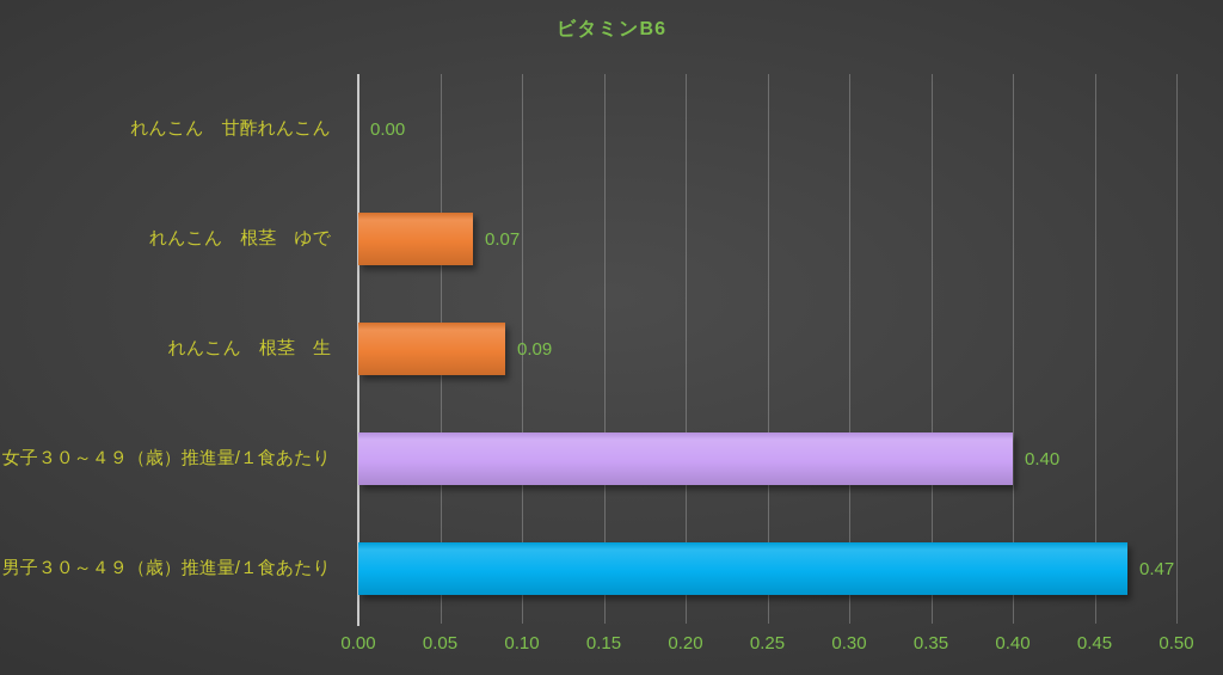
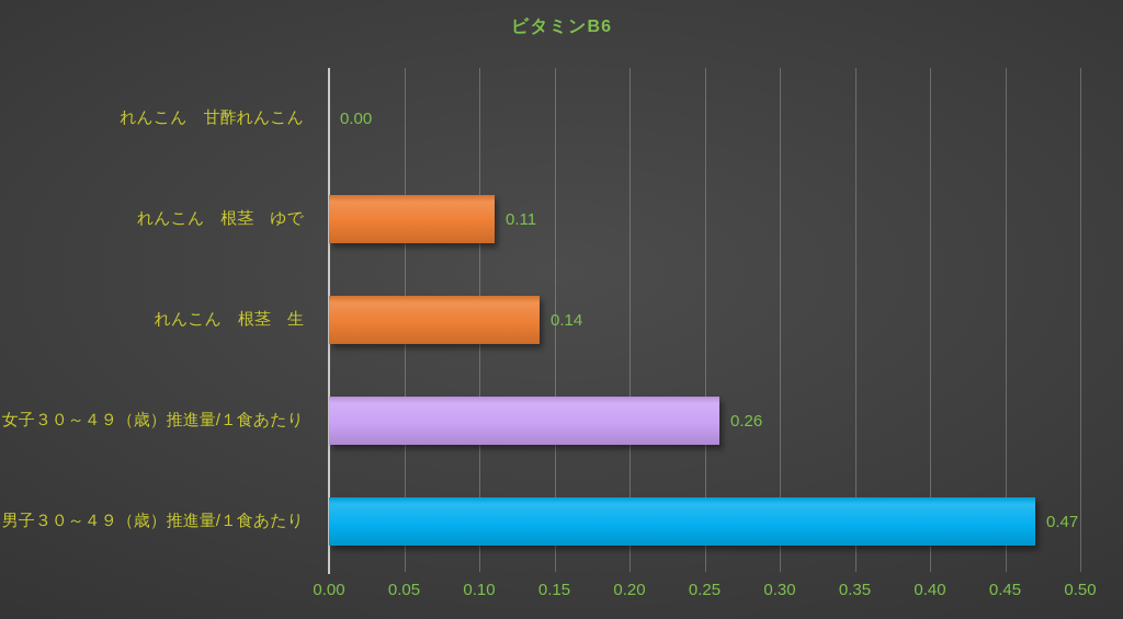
れんこん 根茎 ゆで: 0.07 -> 0.11
れんこん 根茎 生: 0.09 -> 0.14
女子３０～４９（歳）推進量/１食あたり: 0.40 -> 0.26
